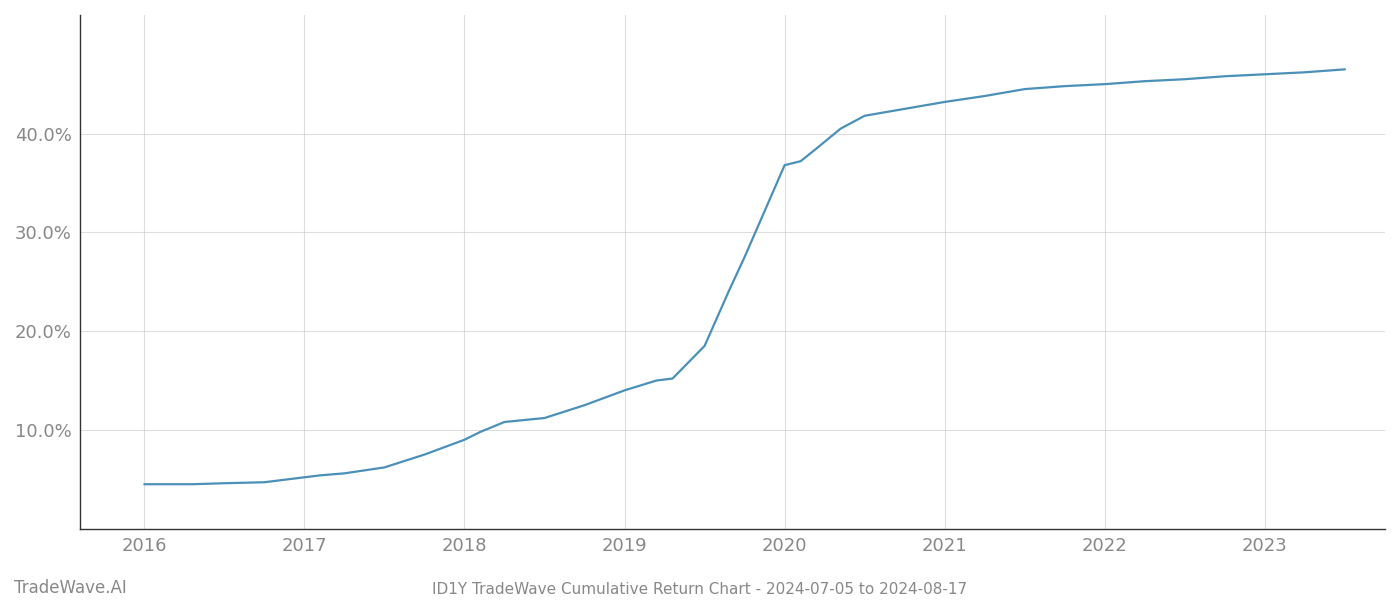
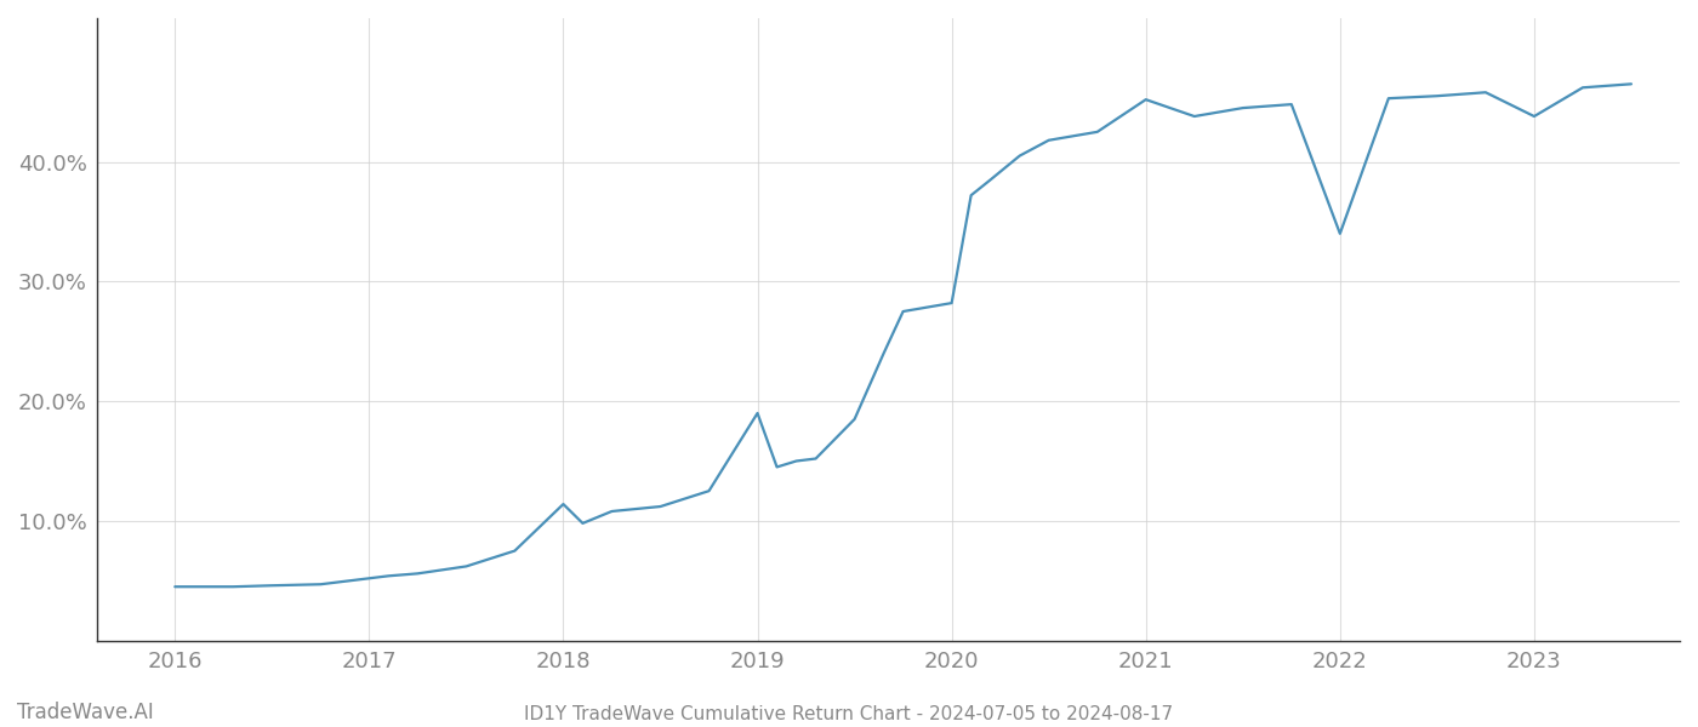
2018: 9.0% -> 11.4%
2019: 14.0% -> 19.0%
2020: 36.8% -> 28.2%
2021: 43.2% -> 45.2%
2022: 45.0% -> 34.0%
2023: 46.0% -> 43.8%
